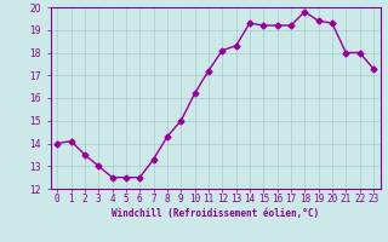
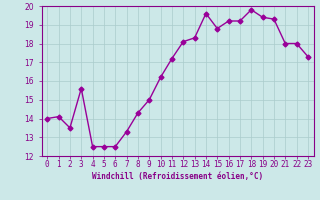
3: 13.0 -> 15.6
14: 19.3 -> 19.6
15: 19.2 -> 18.8
